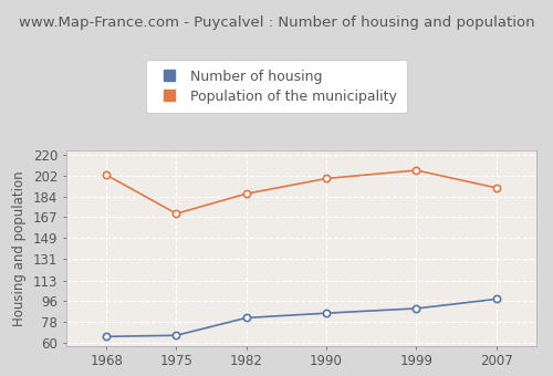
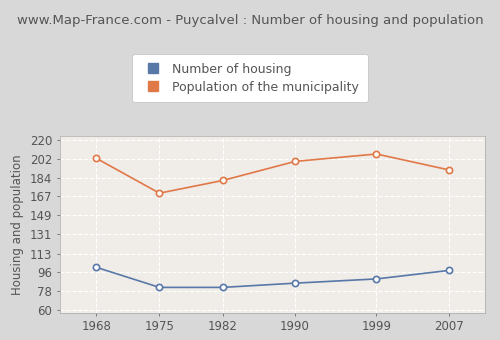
Number of housing/1968: 65 -> 100
Number of housing/1975: 66 -> 81
Population of the municipality/1982: 187 -> 182
